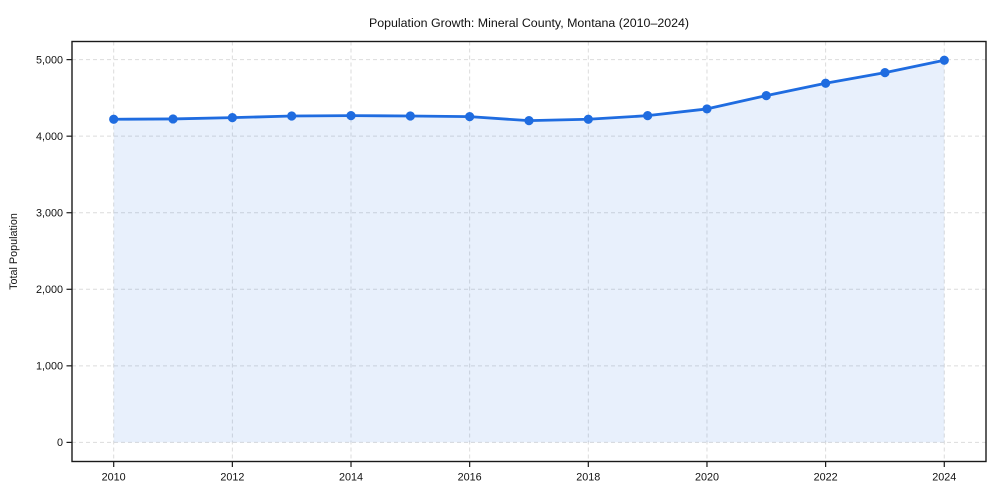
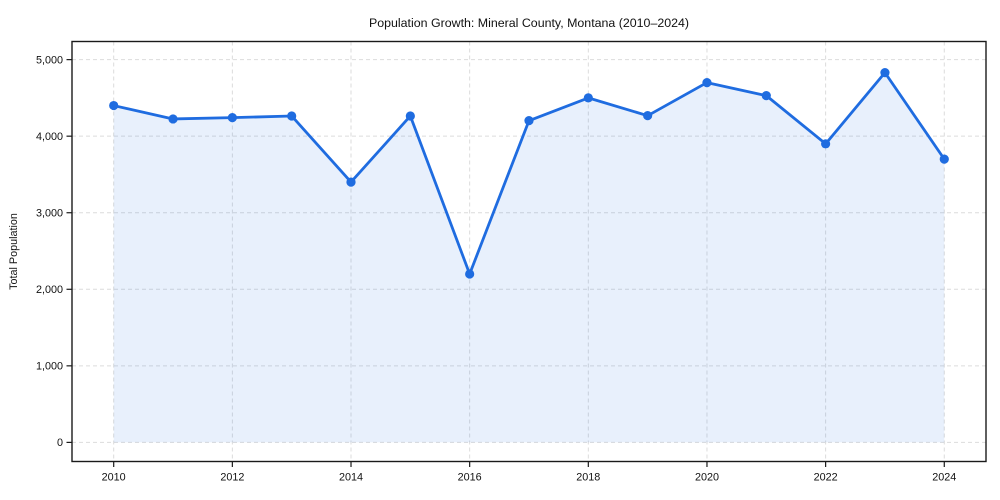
2010: 4200 -> 4400
2014: 4300 -> 3400
2016: 4300 -> 2200
2018: 4200 -> 4500
2020: 4400 -> 4700
2022: 4700 -> 3900
2024: 5000 -> 3700
